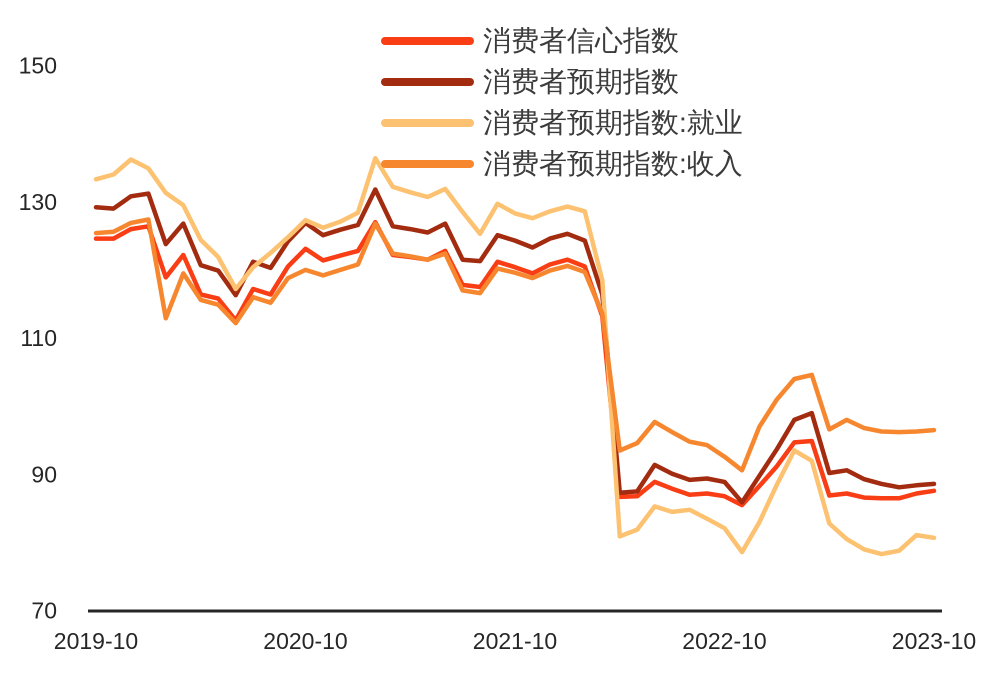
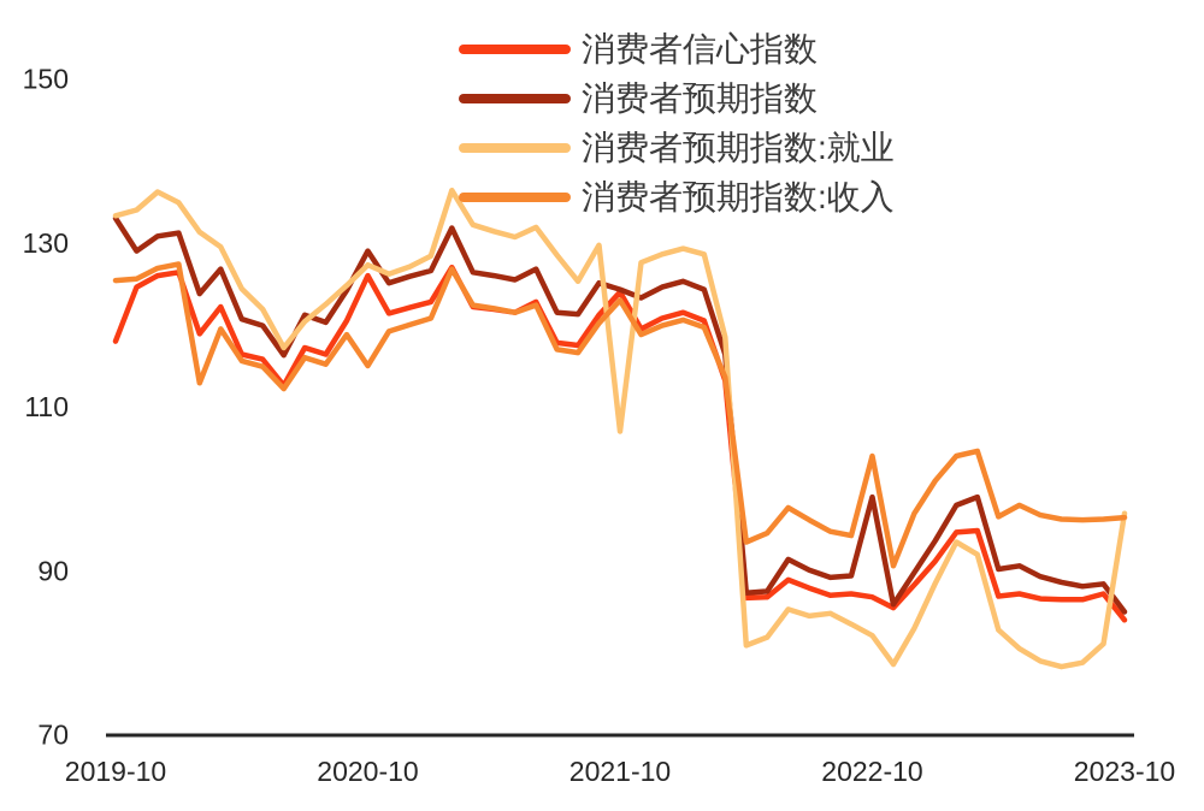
消费者信心指数/2019-10: 125 -> 118
消费者预期指数/2019-10: 129 -> 133
消费者信心指数/2020-10: 123 -> 126
消费者预期指数/2020-10: 127 -> 129
消费者预期指数:收入/2020-10: 120 -> 115
消费者信心指数/2021-10: 120 -> 124
消费者预期指数:就业/2021-10: 128 -> 107
消费者预期指数:收入/2021-10: 120 -> 123
消费者预期指数/2022-10: 89 -> 99
消费者预期指数:收入/2022-10: 93 -> 104
消费者信心指数/2023-10: 88 -> 84
消费者预期指数/2023-10: 89 -> 85
消费者预期指数:就业/2023-10: 81 -> 97
